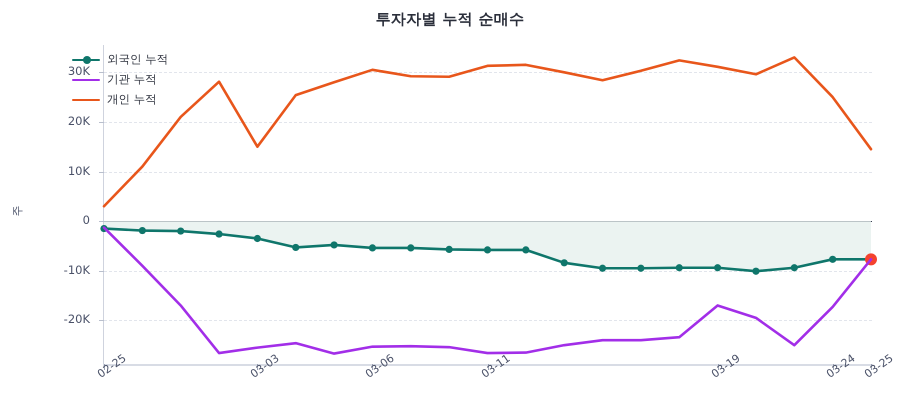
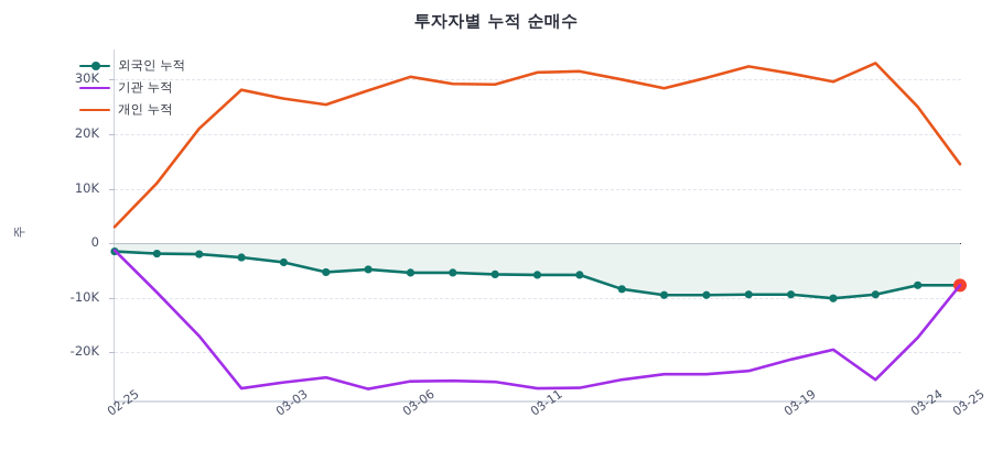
개인 누적/03-03: 15K -> 26K
기관 누적/03-19: -17K -> -21K
